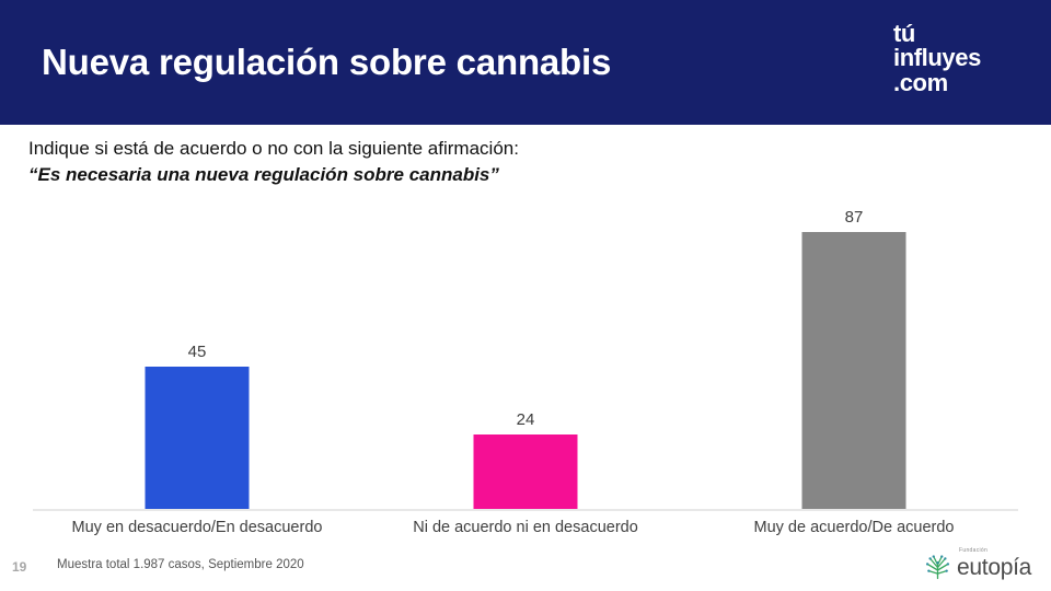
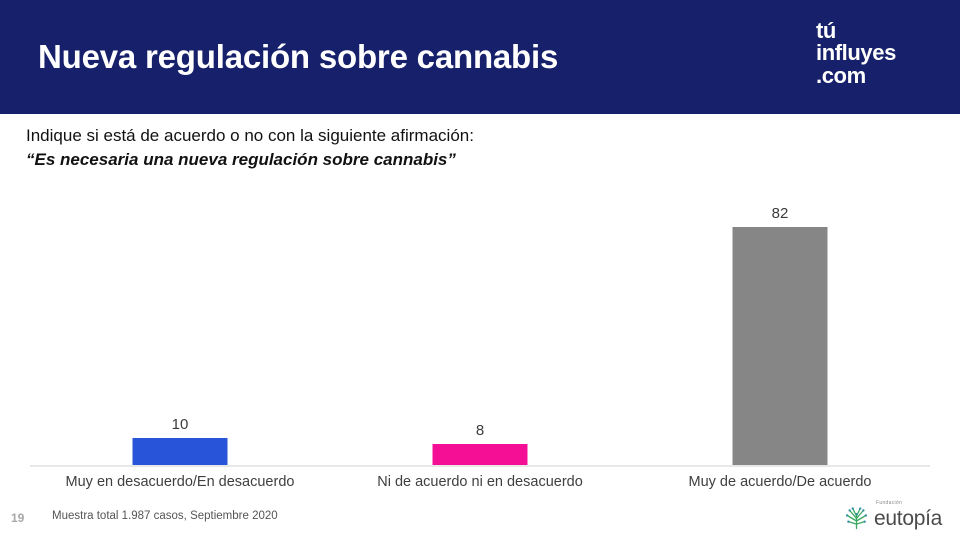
Muy en desacuerdo/En desacuerdo: 45 -> 10
Ni de acuerdo ni en desacuerdo: 24 -> 8
Muy de acuerdo/De acuerdo: 87 -> 82
